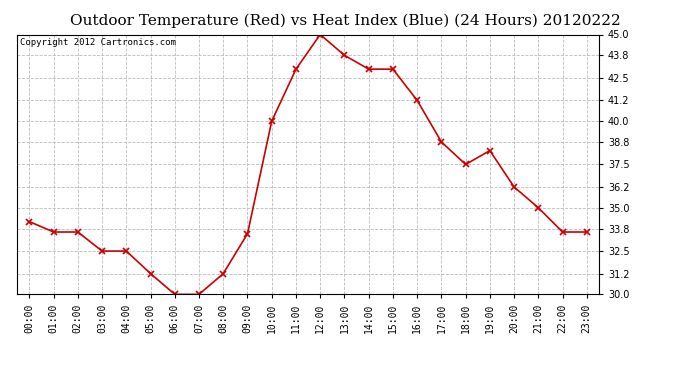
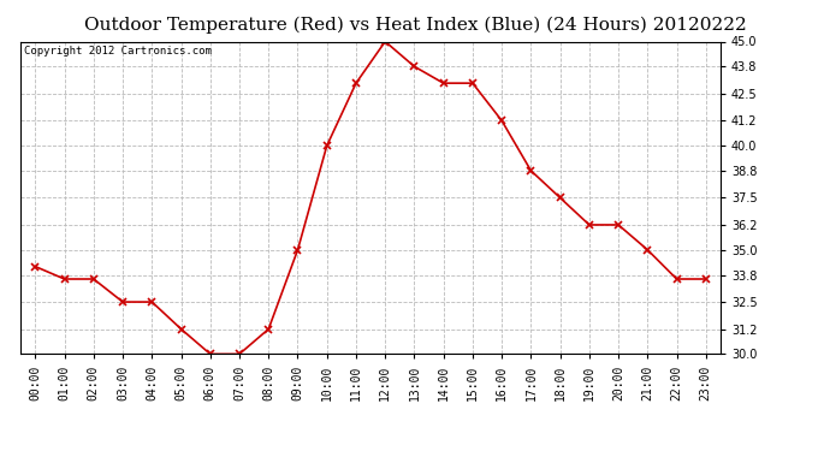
09:00: 33.5 -> 35.0
19:00: 38.3 -> 36.2
